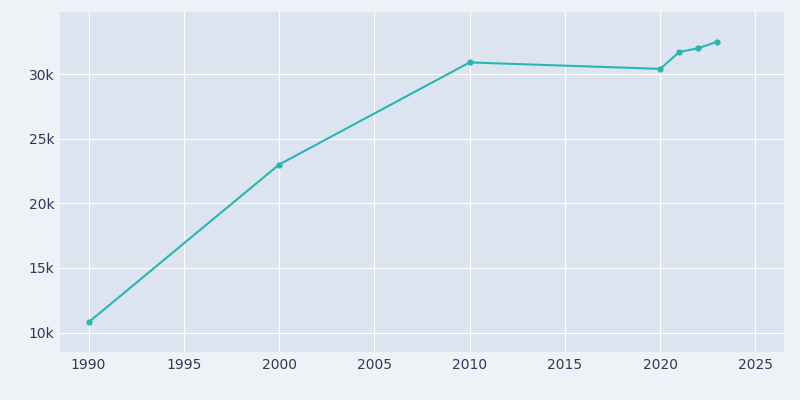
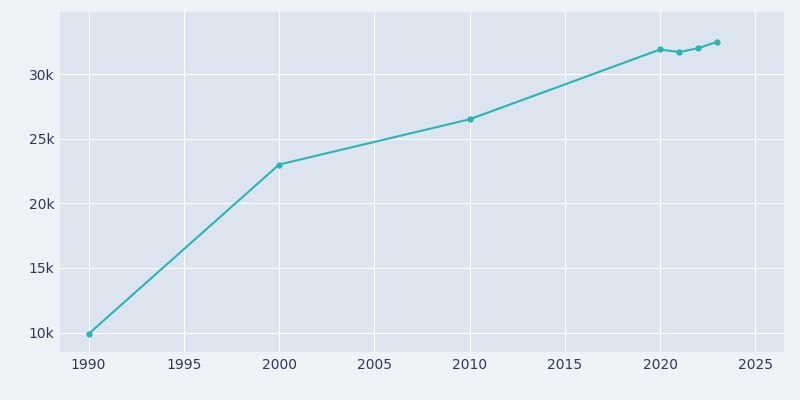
1990: 10.8k -> 9.9k
2010: 30.9k -> 26.5k
2020: 30.4k -> 31.9k
